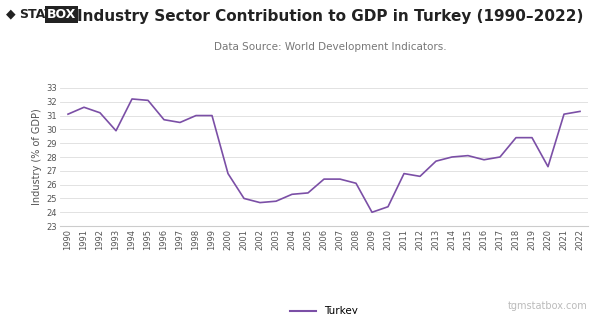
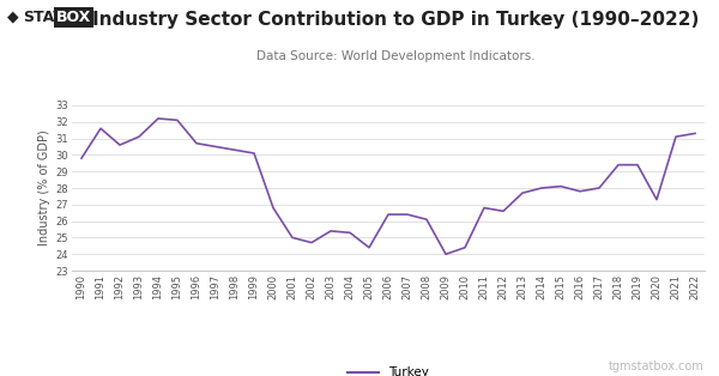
1990: 31.1 -> 29.8
1992: 31.2 -> 30.6
1993: 29.9 -> 31.1
1998: 31.0 -> 30.3
1999: 31.0 -> 30.1
2003: 24.8 -> 25.4
2005: 25.4 -> 24.4
